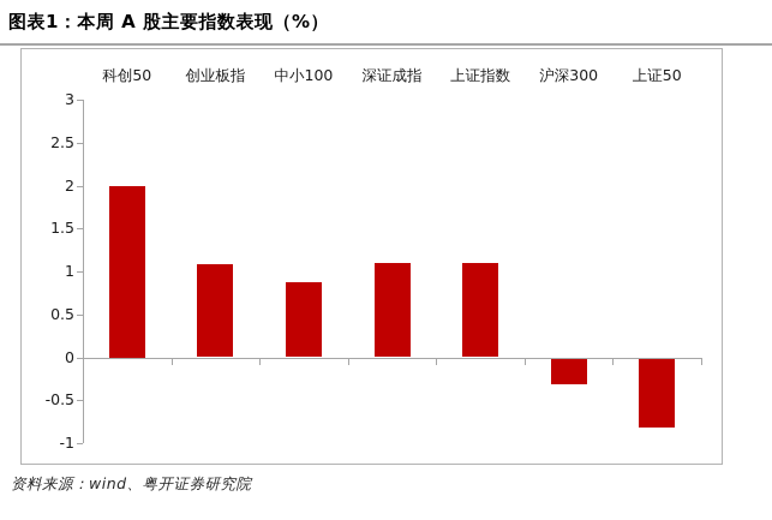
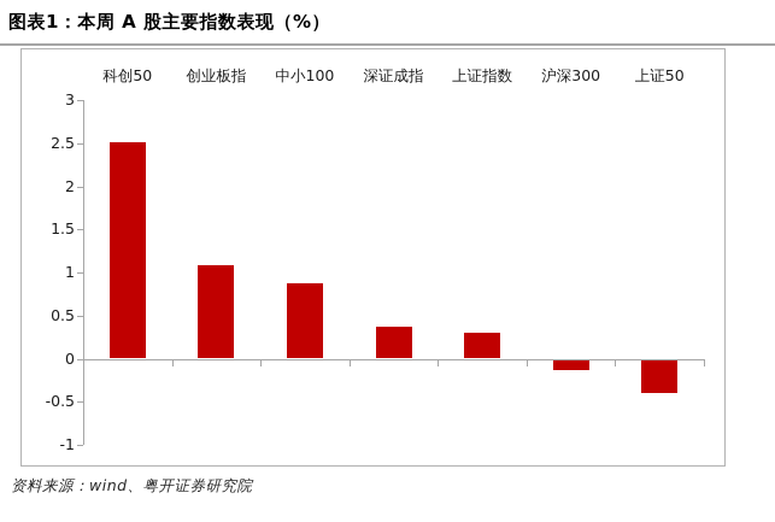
科创50: 2.0 -> 2.5
深证成指: 1.1 -> 0.4
上证指数: 1.1 -> 0.3
沪深300: -0.3 -> -0.1
上证50: -0.8 -> -0.4
